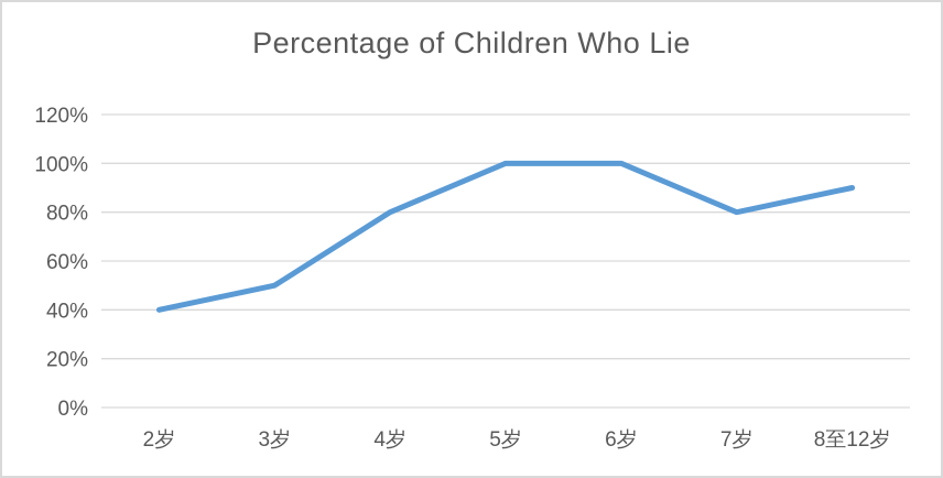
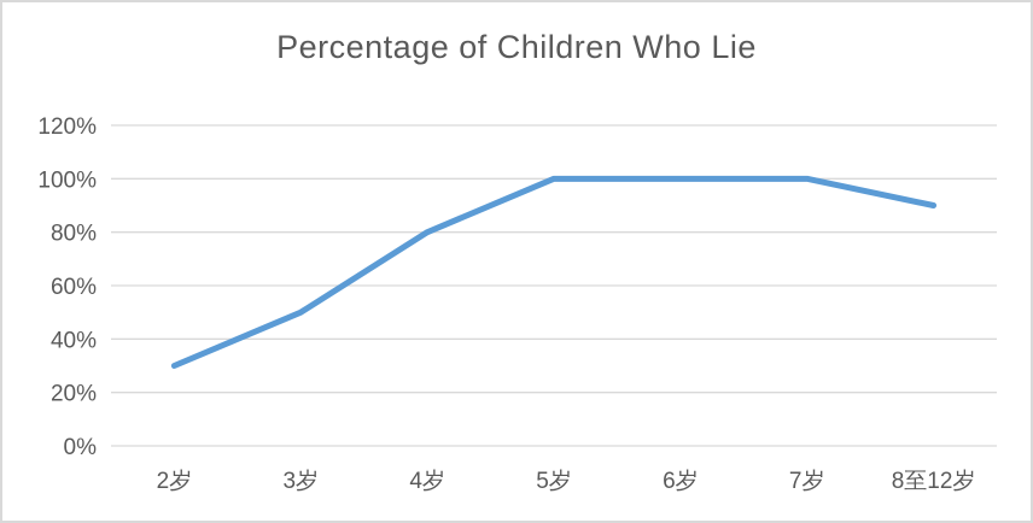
2岁: 40% -> 30%
7岁: 80% -> 100%
